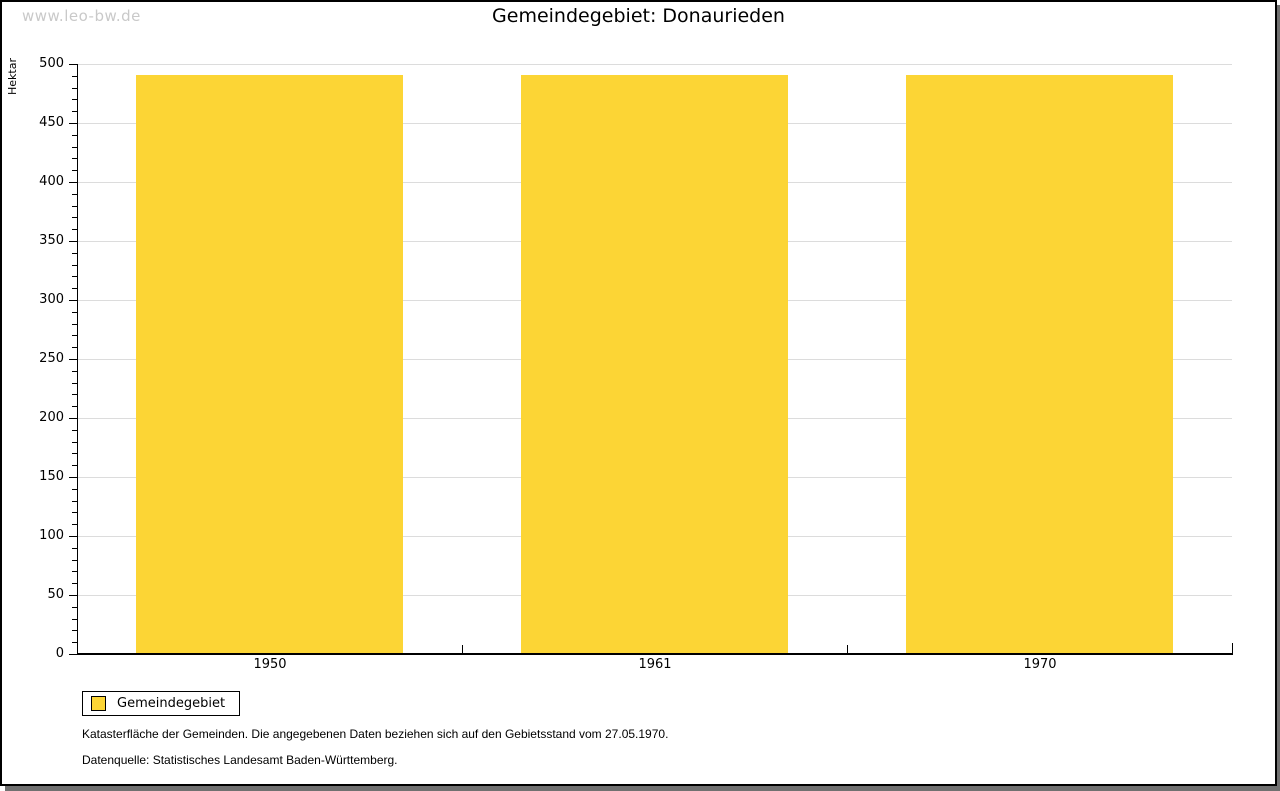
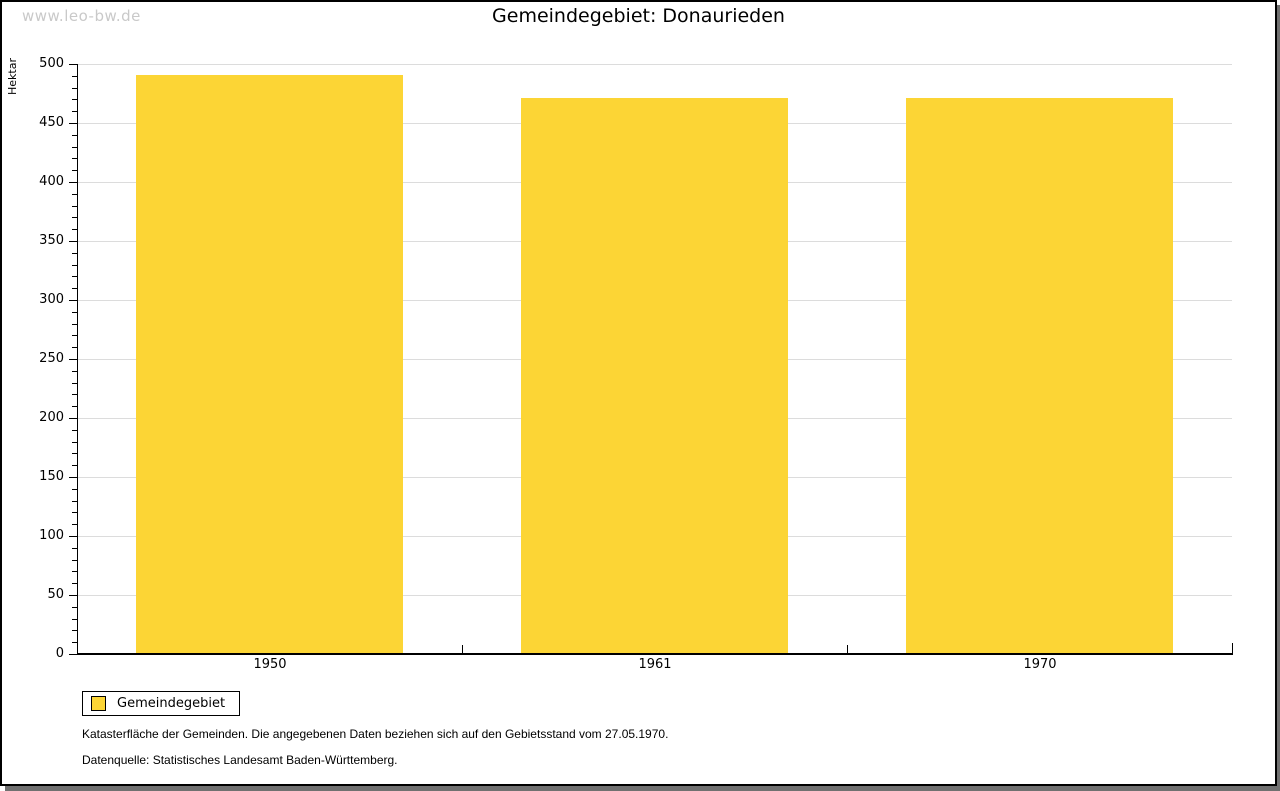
1961: 490 -> 470
1970: 490 -> 470
